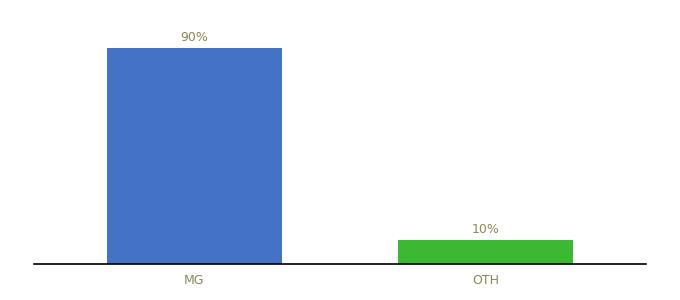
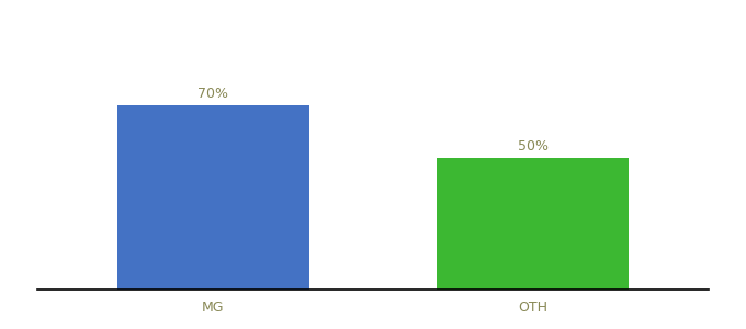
MG: 90% -> 70%
OTH: 10% -> 50%
